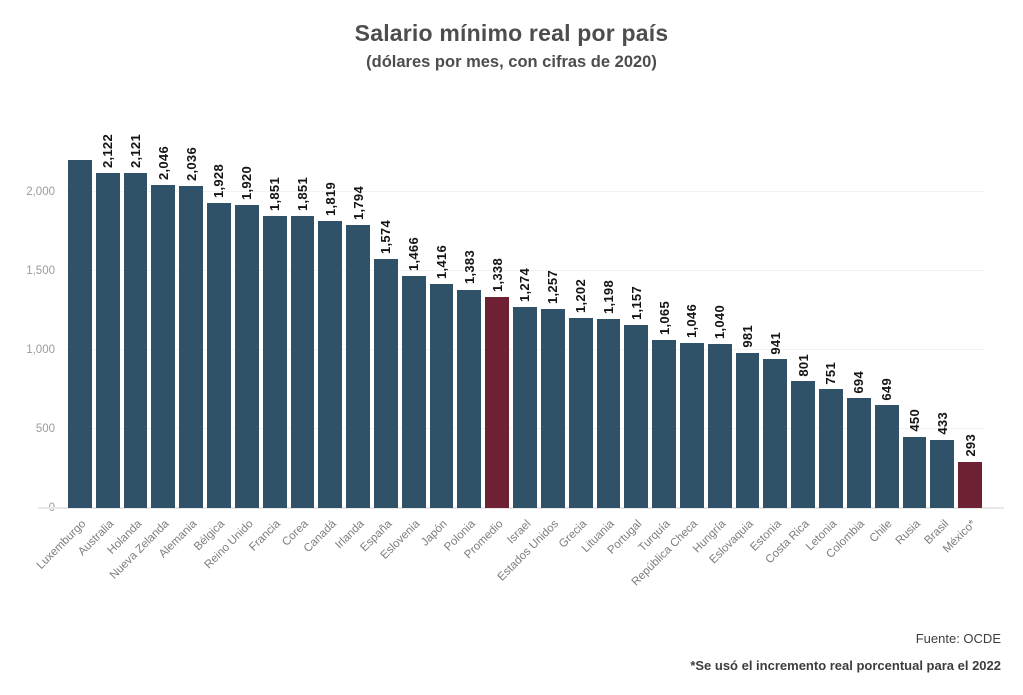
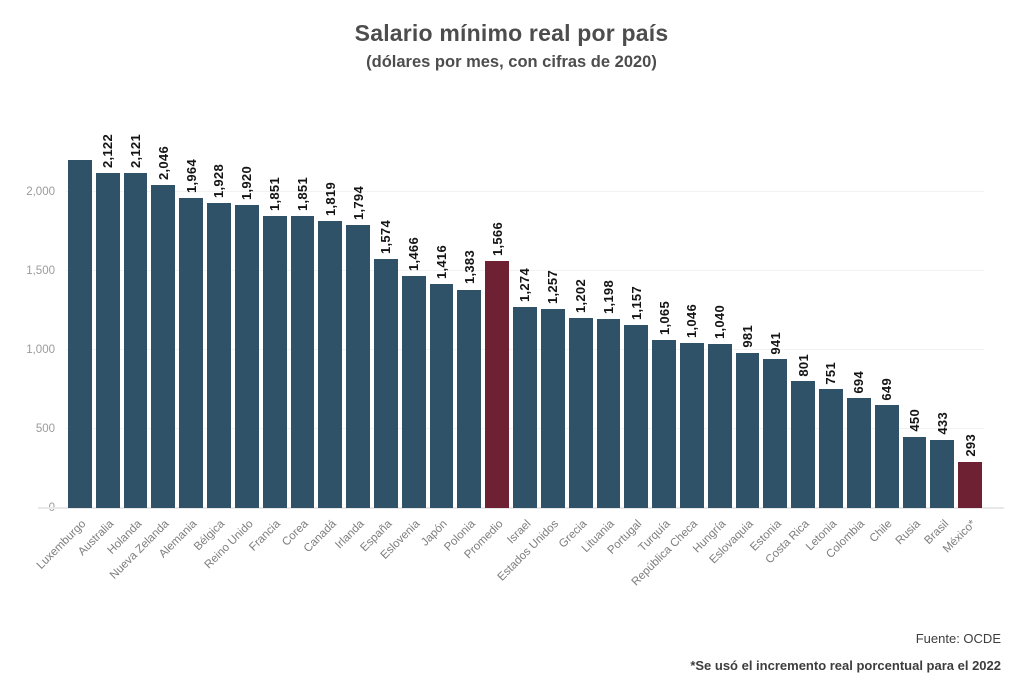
Alemania: 2,036 -> 1,964
Promedio: 1,338 -> 1,566
